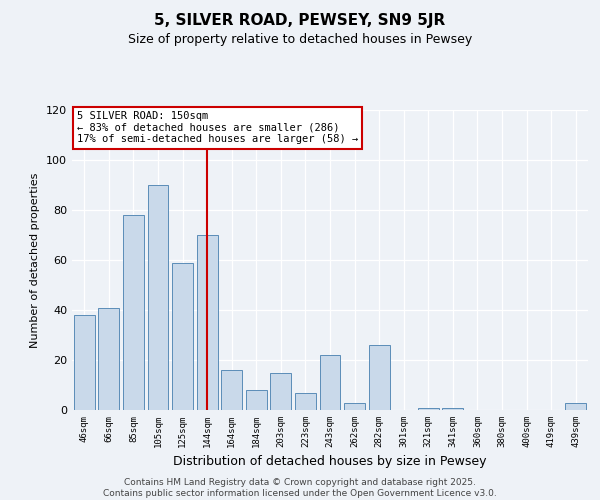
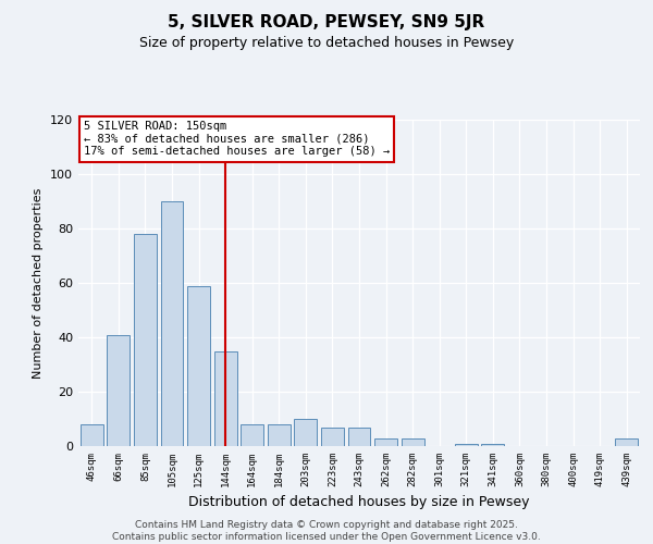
46sqm: 38 -> 8
144sqm: 70 -> 35
164sqm: 16 -> 8
203sqm: 15 -> 10
243sqm: 22 -> 7
282sqm: 26 -> 3
